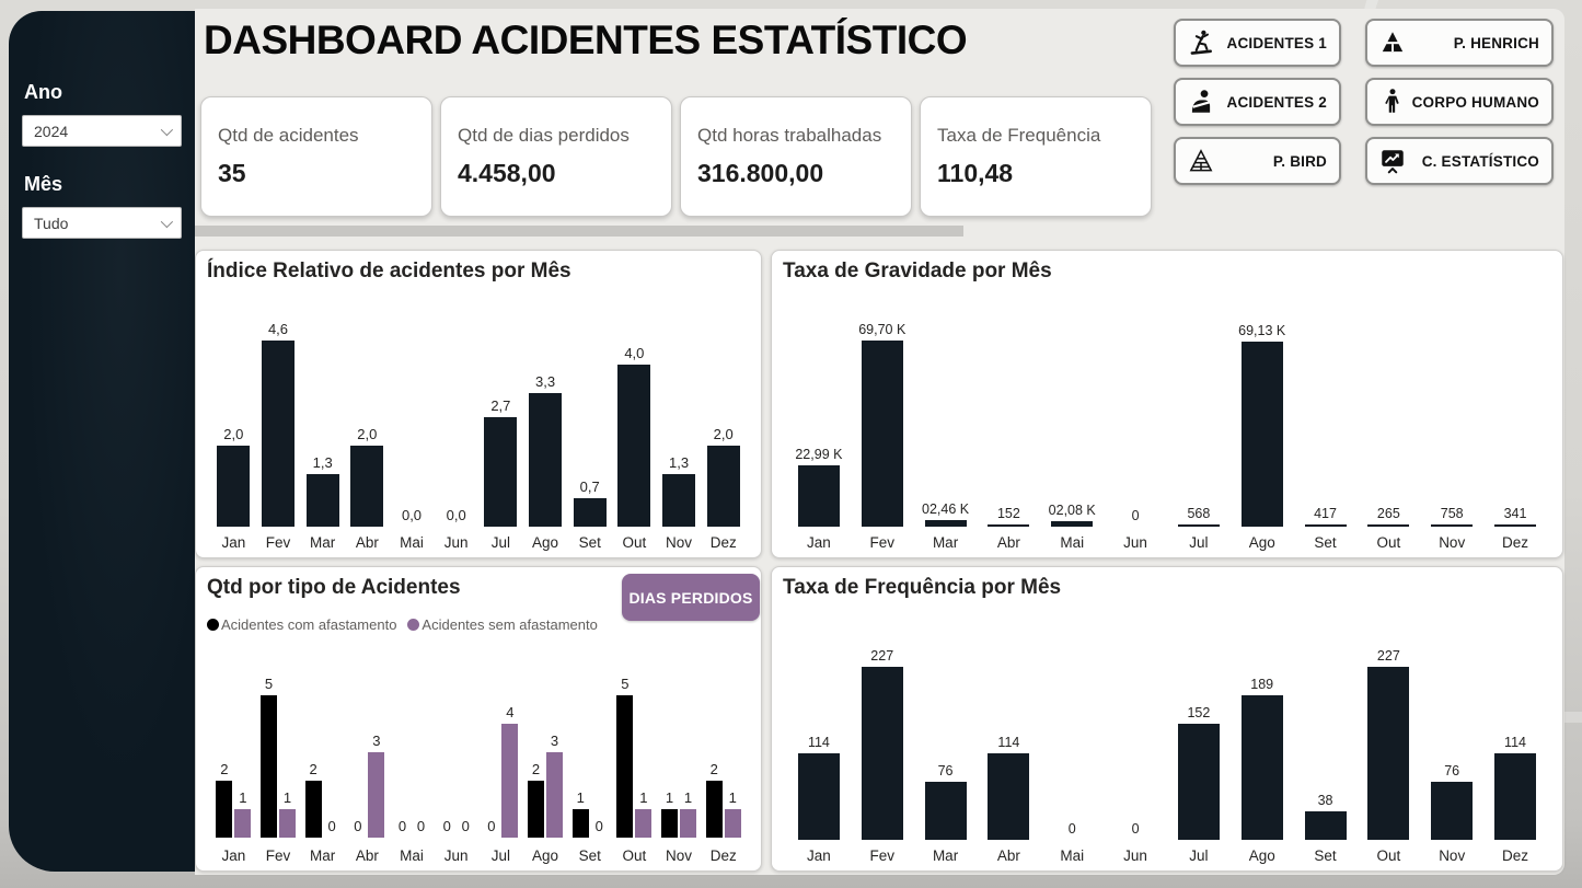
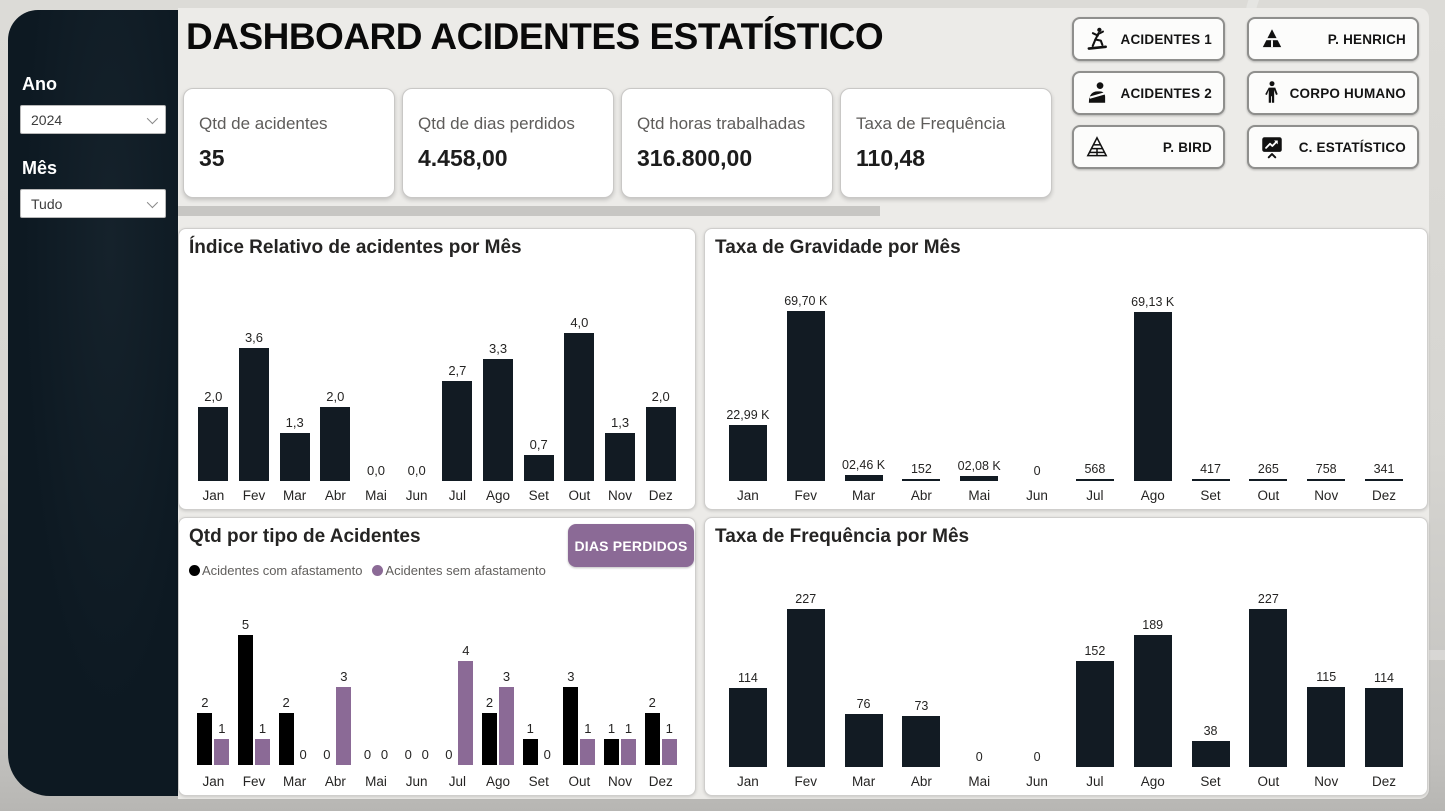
Índice Relativo de acidentes por Mês/Fev: 4,6 -> 3,6
Qtd por tipo de Acidentes/Acidentes com afastamento/Out: 5 -> 3
Taxa de Frequência por Mês/Abr: 114 -> 73
Taxa de Frequência por Mês/Nov: 76 -> 115
